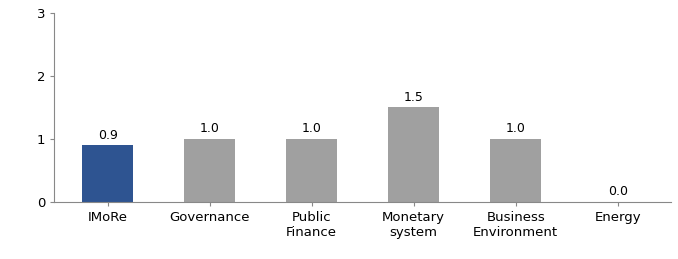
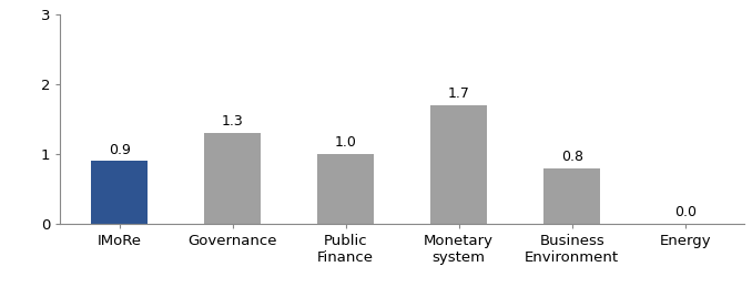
Governance: 1.0 -> 1.3
Monetary system: 1.5 -> 1.7
Business Environment: 1.0 -> 0.8
